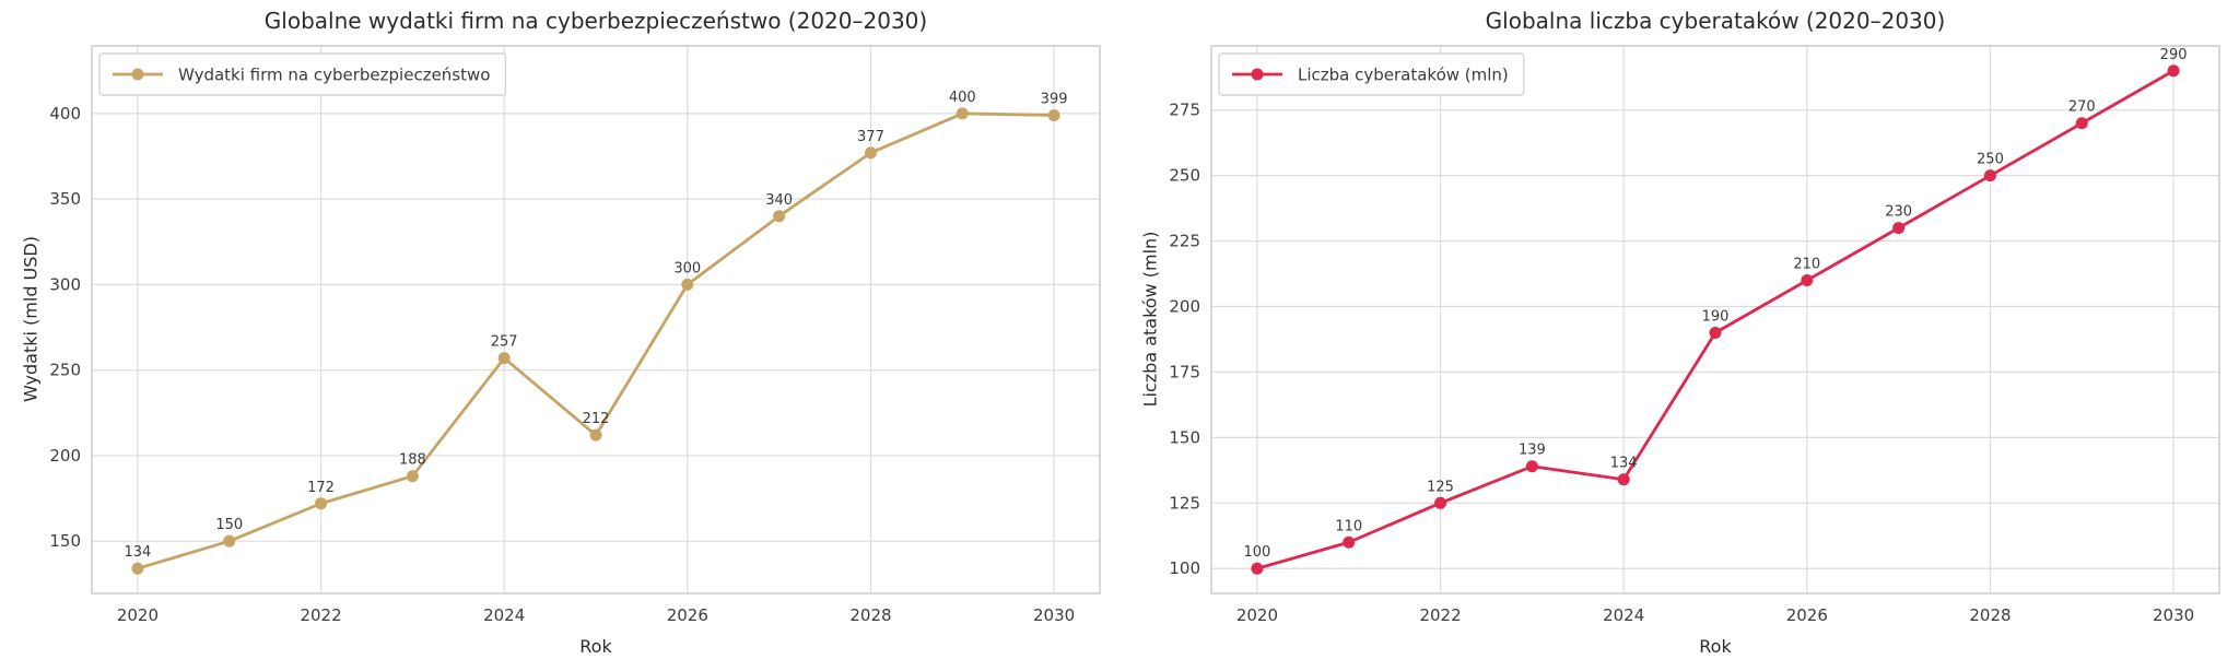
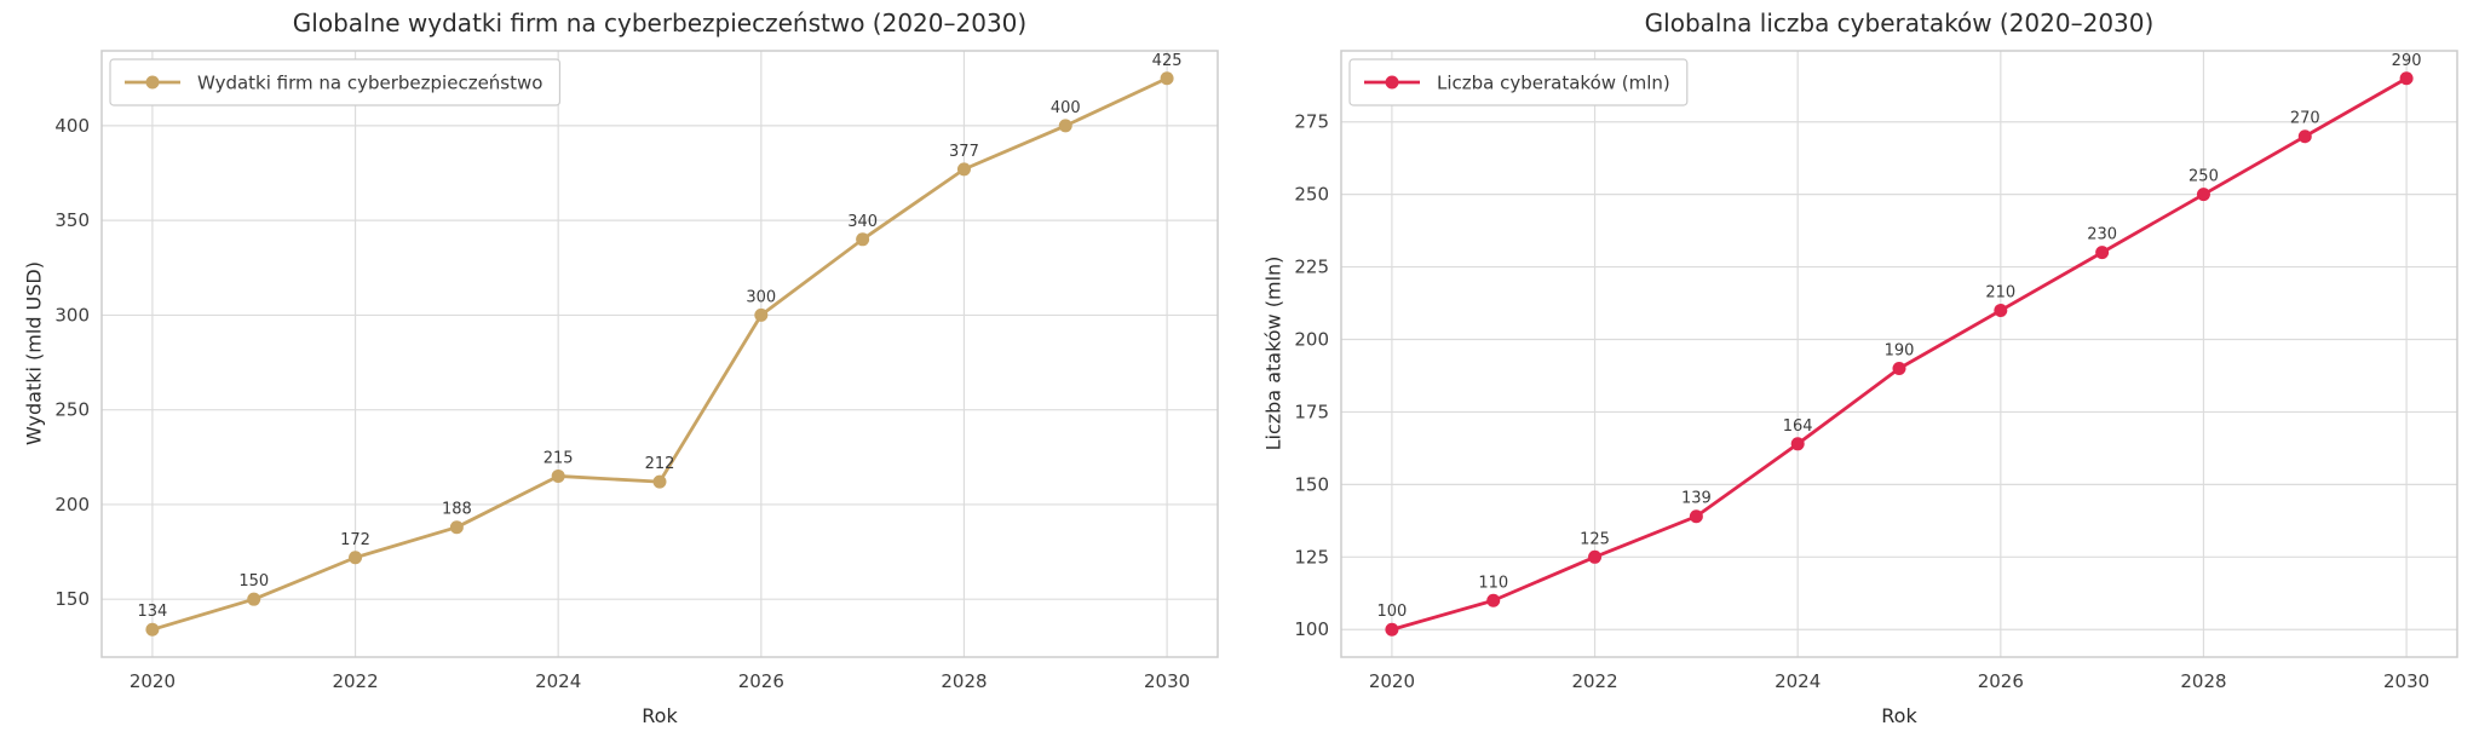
Globalne wydatki firm na cyberbezpieczeństwo (2020–2030)/2024: 257 -> 215
Globalne wydatki firm na cyberbezpieczeństwo (2020–2030)/2030: 399 -> 425
Globalna liczba cyberataków (2020–2030)/2024: 134 -> 164
